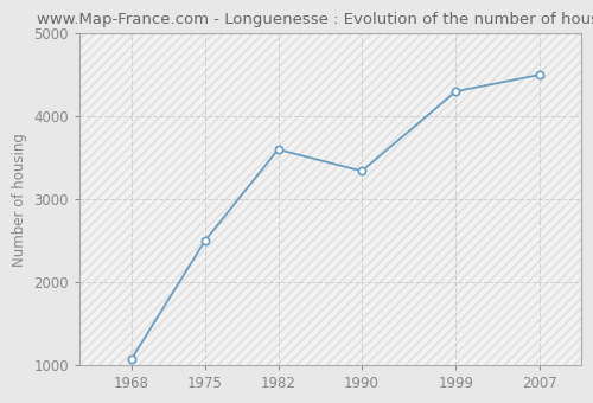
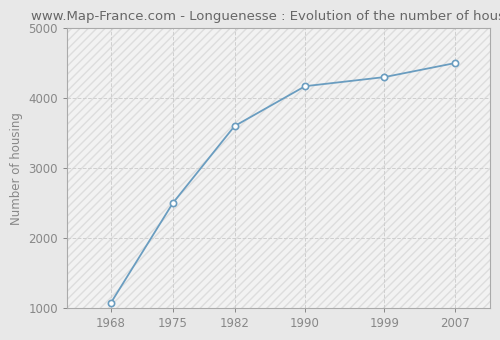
1990: 3340 -> 4170
